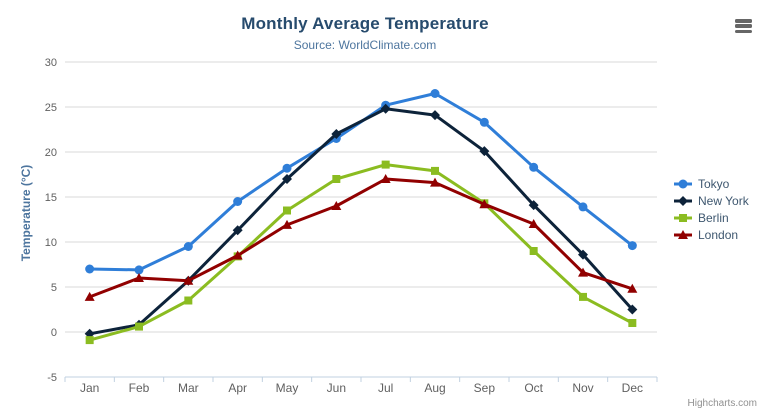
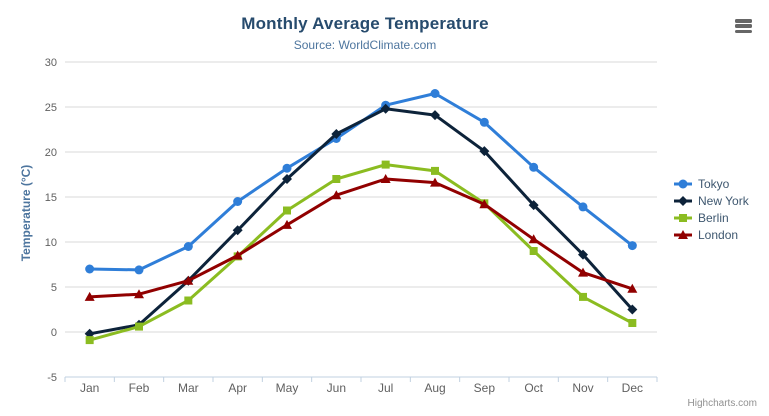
London/Feb: 6 -> 4
London/Jun: 14 -> 15
London/Oct: 12 -> 10
